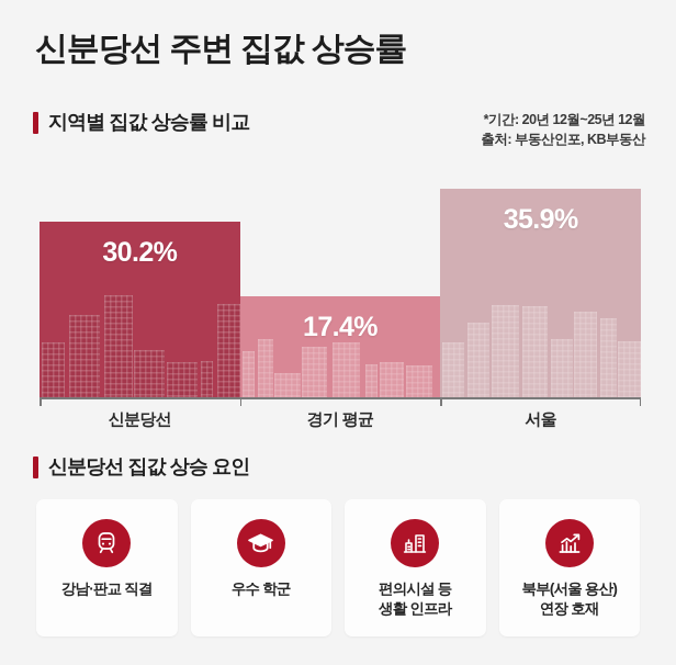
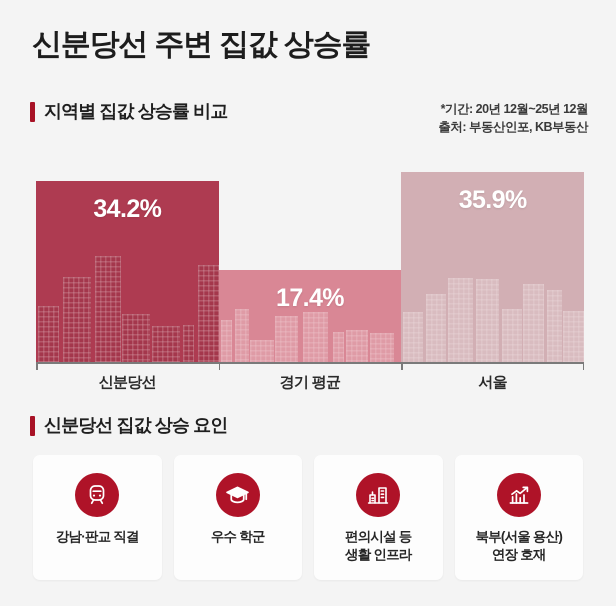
신분당선: 30.2% -> 34.2%
